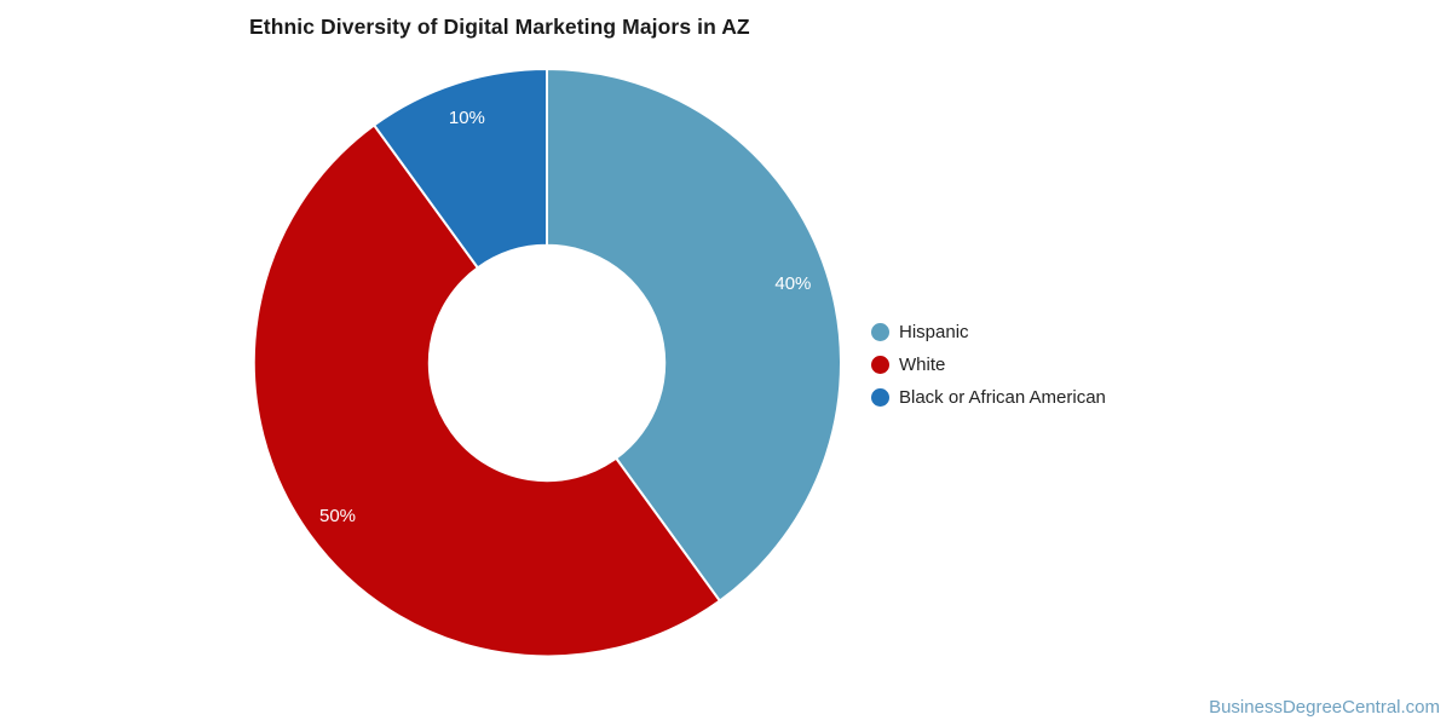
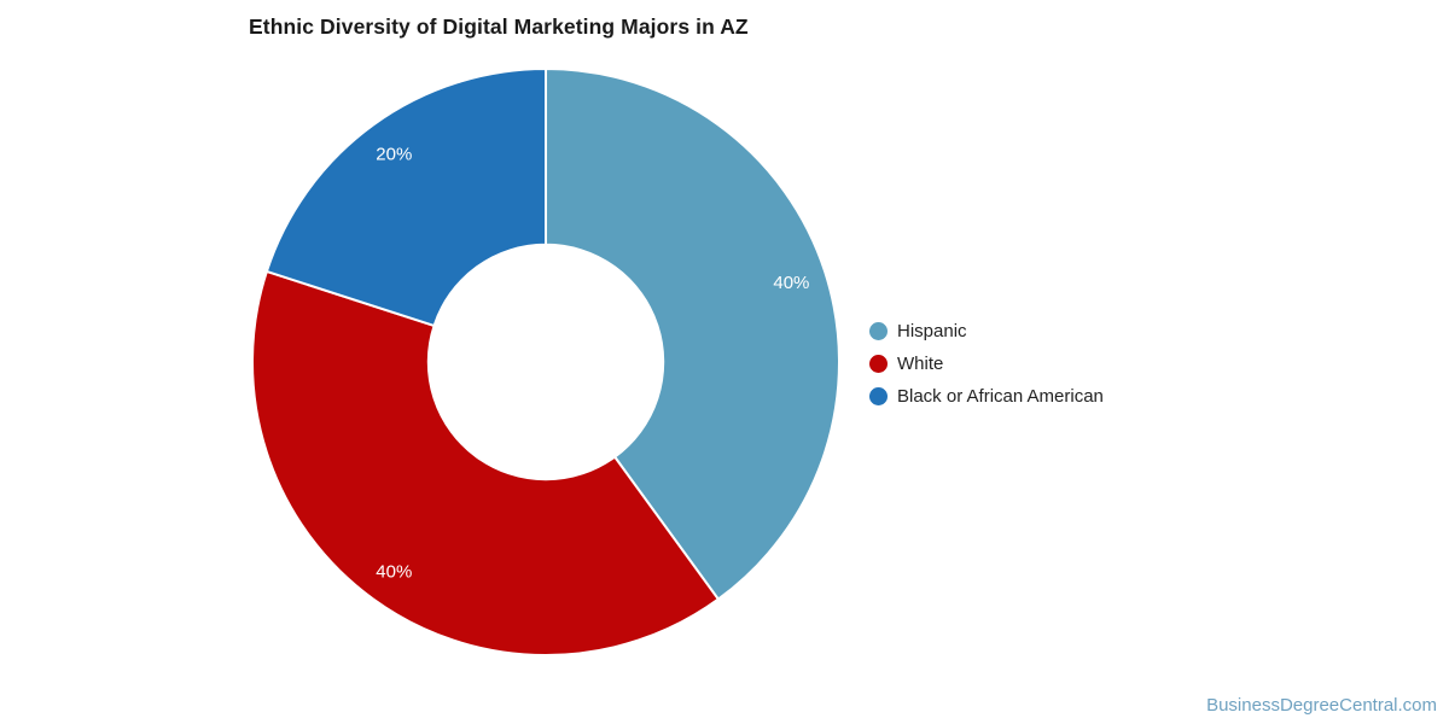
White: 50% -> 40%
Black or African American: 10% -> 20%
